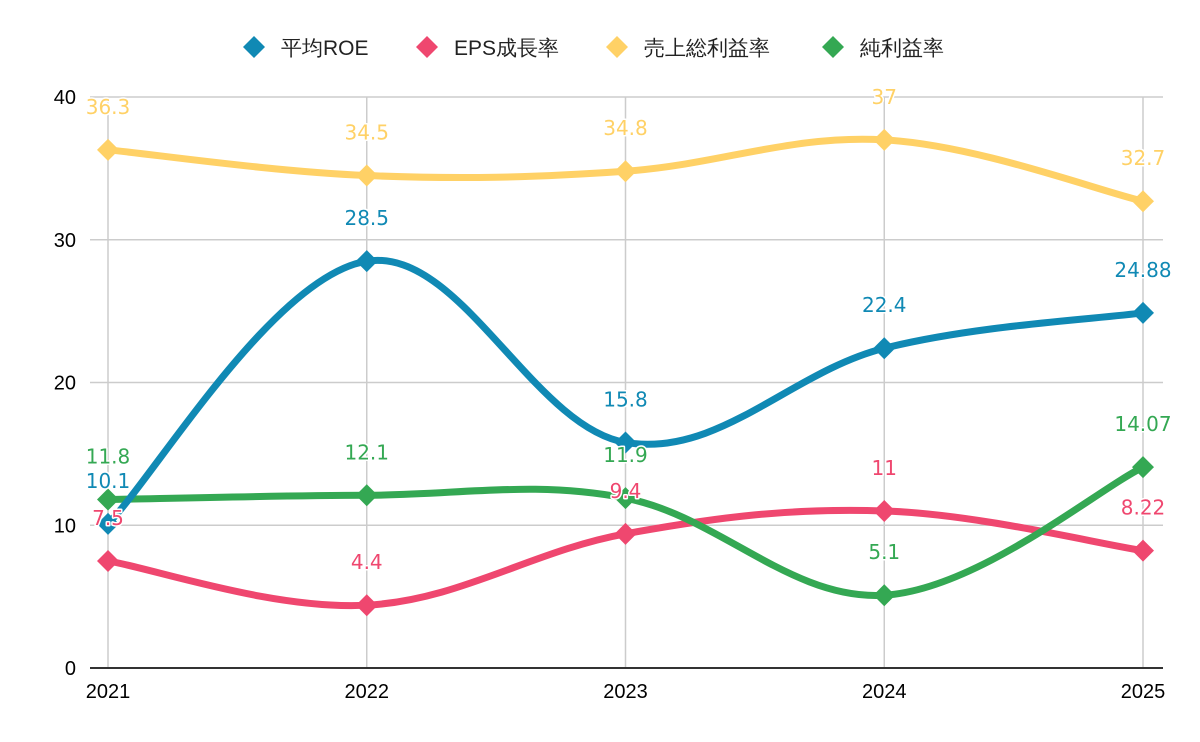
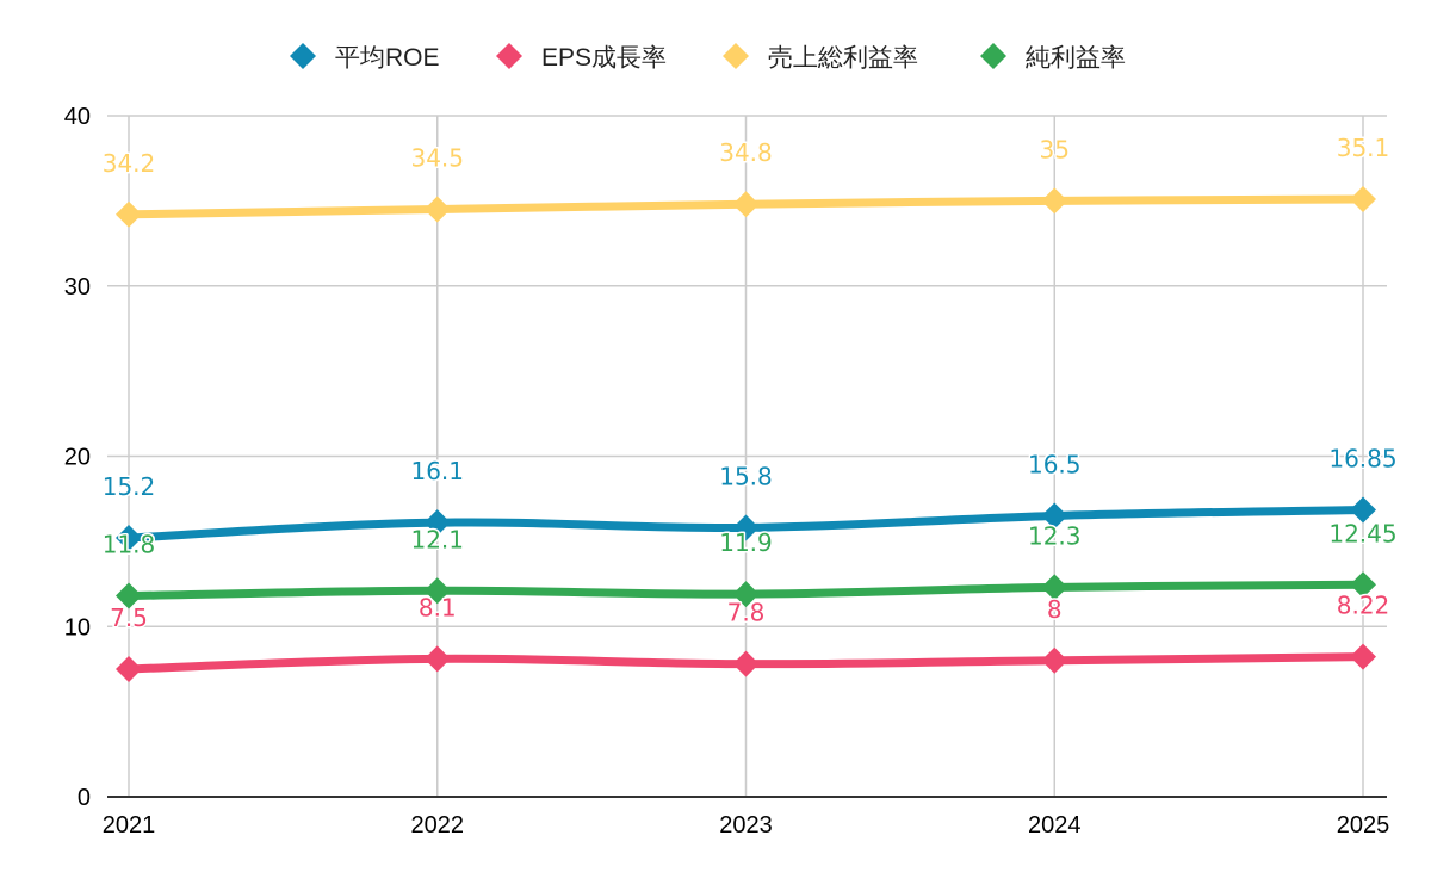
平均ROE/2021: 10.1 -> 15.2
売上総利益率/2021: 36.3 -> 34.2
平均ROE/2022: 28.5 -> 16.1
EPS成長率/2022: 4.4 -> 8.1
EPS成長率/2023: 9.4 -> 7.8
平均ROE/2024: 22.4 -> 16.5
EPS成長率/2024: 11 -> 8
売上総利益率/2024: 37 -> 35
純利益率/2024: 5.1 -> 12.3
平均ROE/2025: 24.88 -> 16.85
売上総利益率/2025: 32.7 -> 35.1
純利益率/2025: 14.07 -> 12.45
